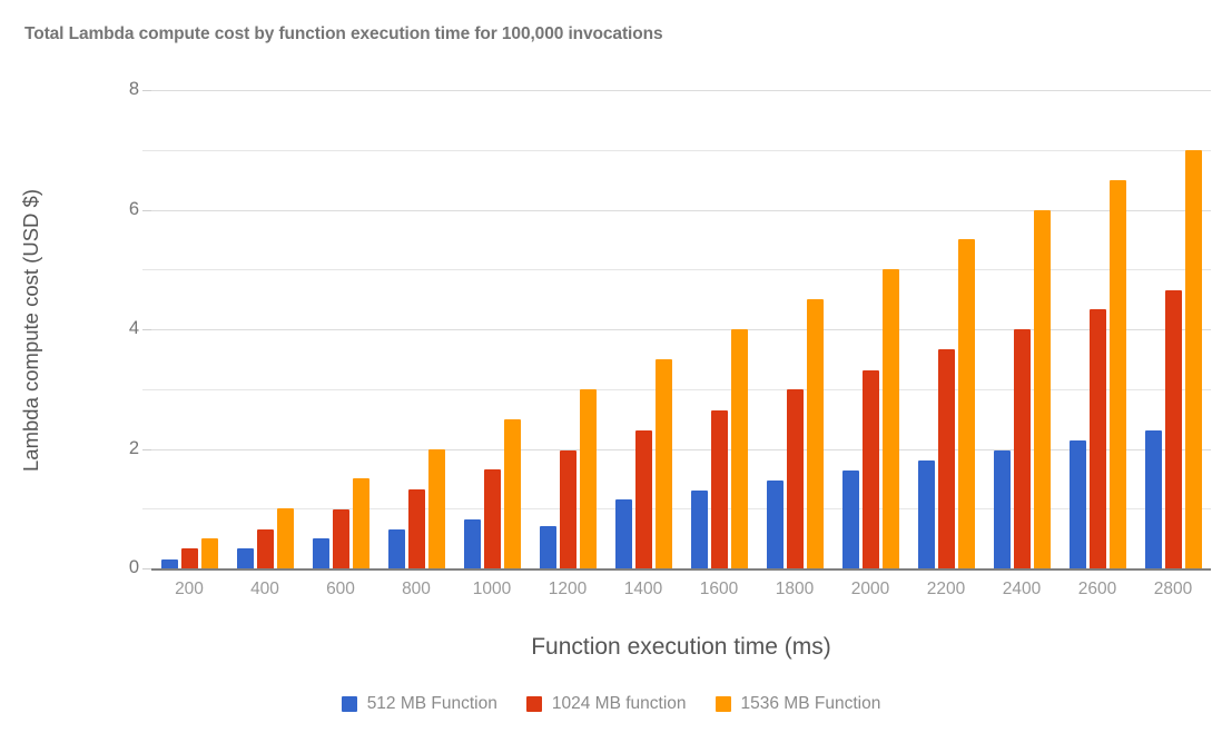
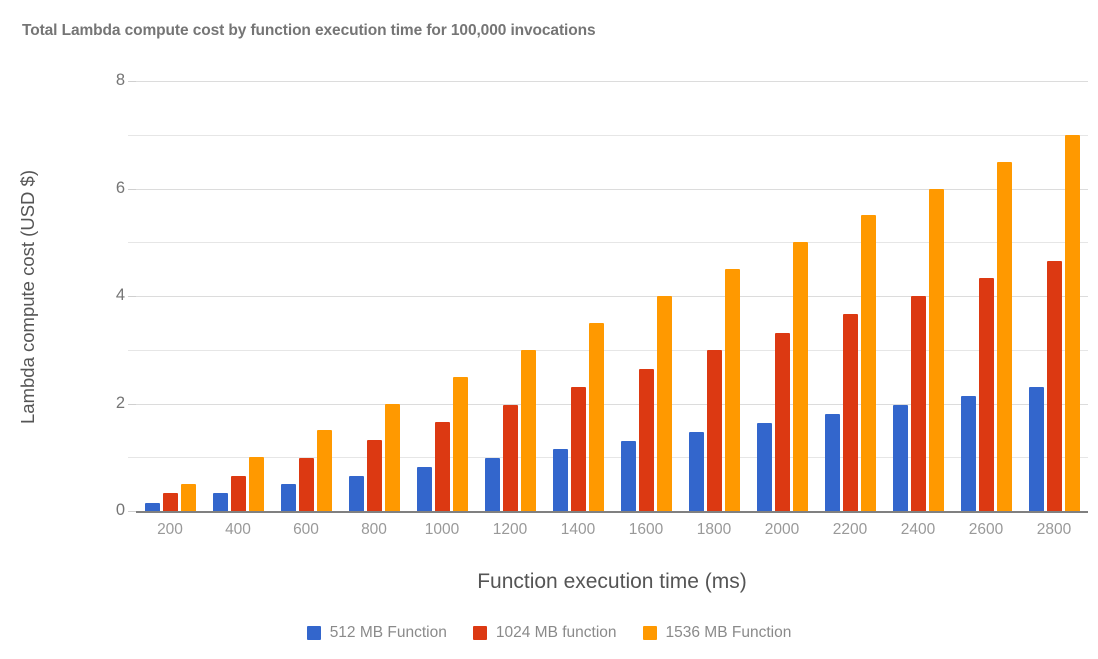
512 MB Function/1200: 0.7 -> 1.0
